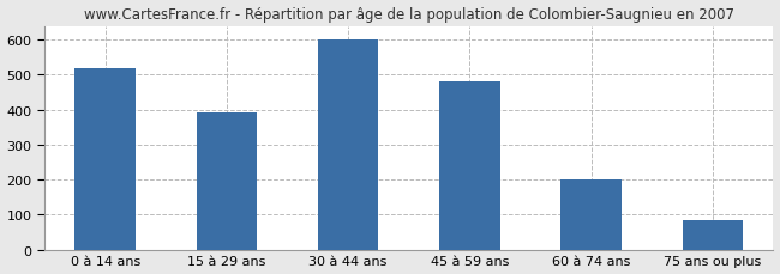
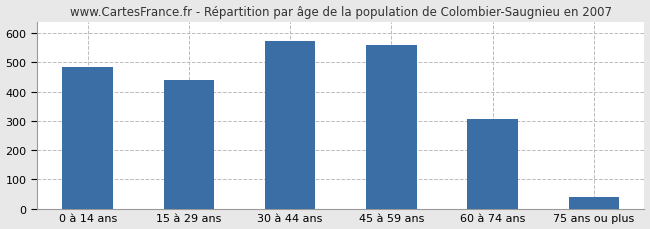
0 à 14 ans: 519 -> 485
15 à 29 ans: 393 -> 440
30 à 44 ans: 600 -> 575
45 à 59 ans: 480 -> 560
60 à 74 ans: 200 -> 305
75 ans ou plus: 85 -> 40
